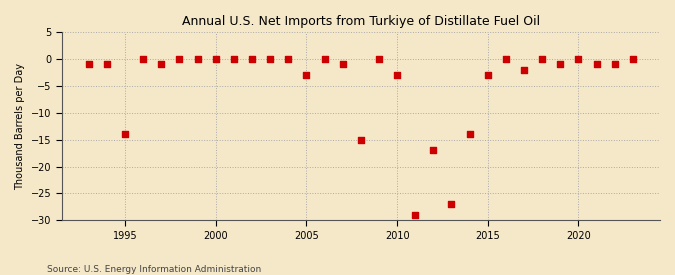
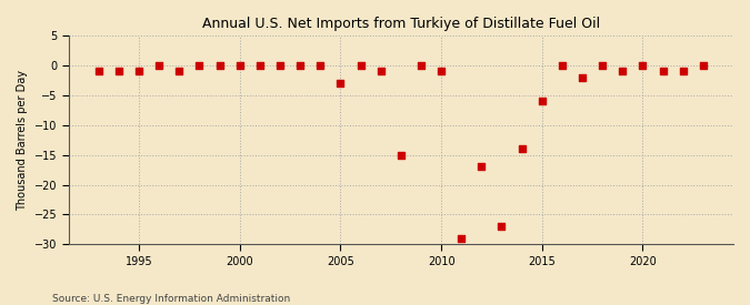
1995: -14 -> -1
2010: -3 -> -1
2015: -3 -> -6
